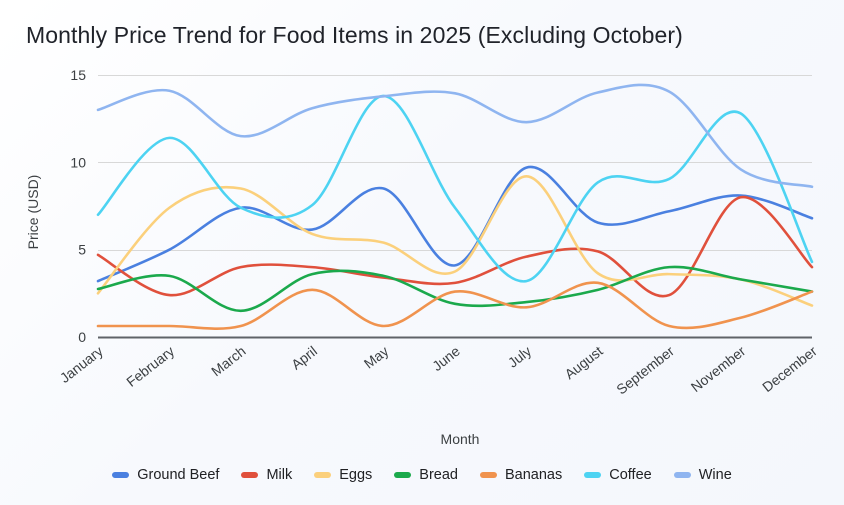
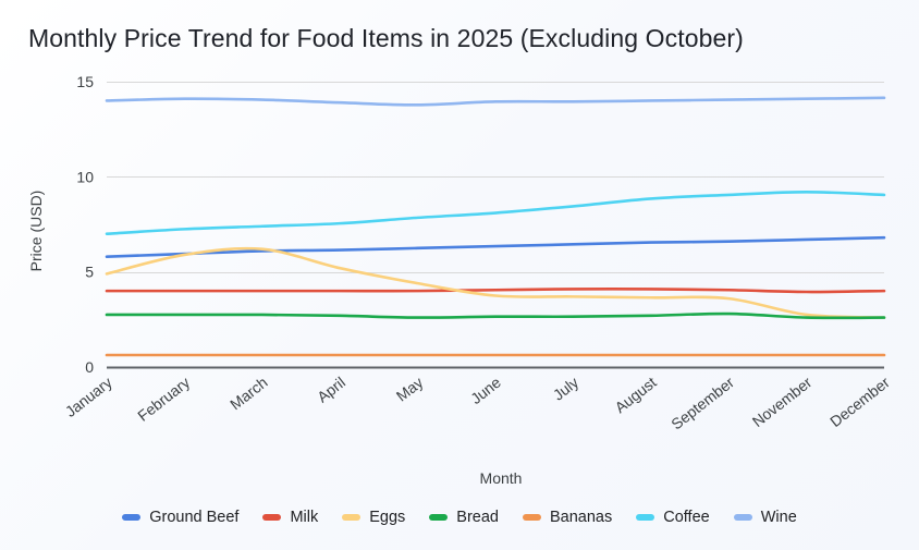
Ground Beef/January: 3.2 -> 5.8
Milk/January: 4.7 -> 4.0
Eggs/January: 2.5 -> 4.9
Wine/January: 13.0 -> 14.0
Ground Beef/February: 5.0 -> 6.0
Milk/February: 2.4 -> 4.0
Eggs/February: 7.4 -> 5.9
Bread/February: 3.5 -> 2.8
Coffee/February: 11.4 -> 7.2
Ground Beef/March: 7.4 -> 6.1
Eggs/March: 8.5 -> 6.2
Bread/March: 1.5 -> 2.8
Wine/March: 11.5 -> 14.1
Eggs/April: 5.9 -> 5.2
Bread/April: 3.6 -> 2.7
Bananas/April: 2.7 -> 0.6
Wine/April: 13.1 -> 13.9
Ground Beef/May: 8.5 -> 6.2
Milk/May: 3.4 -> 4.0
Eggs/May: 5.4 -> 4.4
Bread/May: 3.5 -> 2.6
Coffee/May: 13.8 -> 7.8
Ground Beef/June: 4.1 -> 6.3
Milk/June: 3.1 -> 4.0
Bread/June: 1.9 -> 2.6
Bananas/June: 2.6 -> 0.6
Coffee/June: 7.4 -> 8.1
Ground Beef/July: 9.7 -> 6.5
Milk/July: 4.6 -> 4.1
Eggs/July: 9.2 -> 3.7
Bread/July: 2.0 -> 2.6
Bananas/July: 1.7 -> 0.6
Coffee/July: 3.2 -> 8.4
Wine/July: 12.3 -> 13.9
Milk/August: 4.9 -> 4.1
Bananas/August: 3.1 -> 0.6
Ground Beef/September: 7.2 -> 6.6
Milk/September: 2.4 -> 4.0
Bread/September: 4.0 -> 2.8
Ground Beef/November: 8.1 -> 6.7
Milk/November: 8.0 -> 4.0
Eggs/November: 3.3 -> 2.8
Bread/November: 3.3 -> 2.6
Bananas/November: 1.1 -> 0.6
Coffee/November: 12.8 -> 9.2
Wine/November: 9.6 -> 14.1
Eggs/December: 1.8 -> 2.6
Bananas/December: 2.6 -> 0.6
Coffee/December: 4.3 -> 9.1
Wine/December: 8.6 -> 14.2
